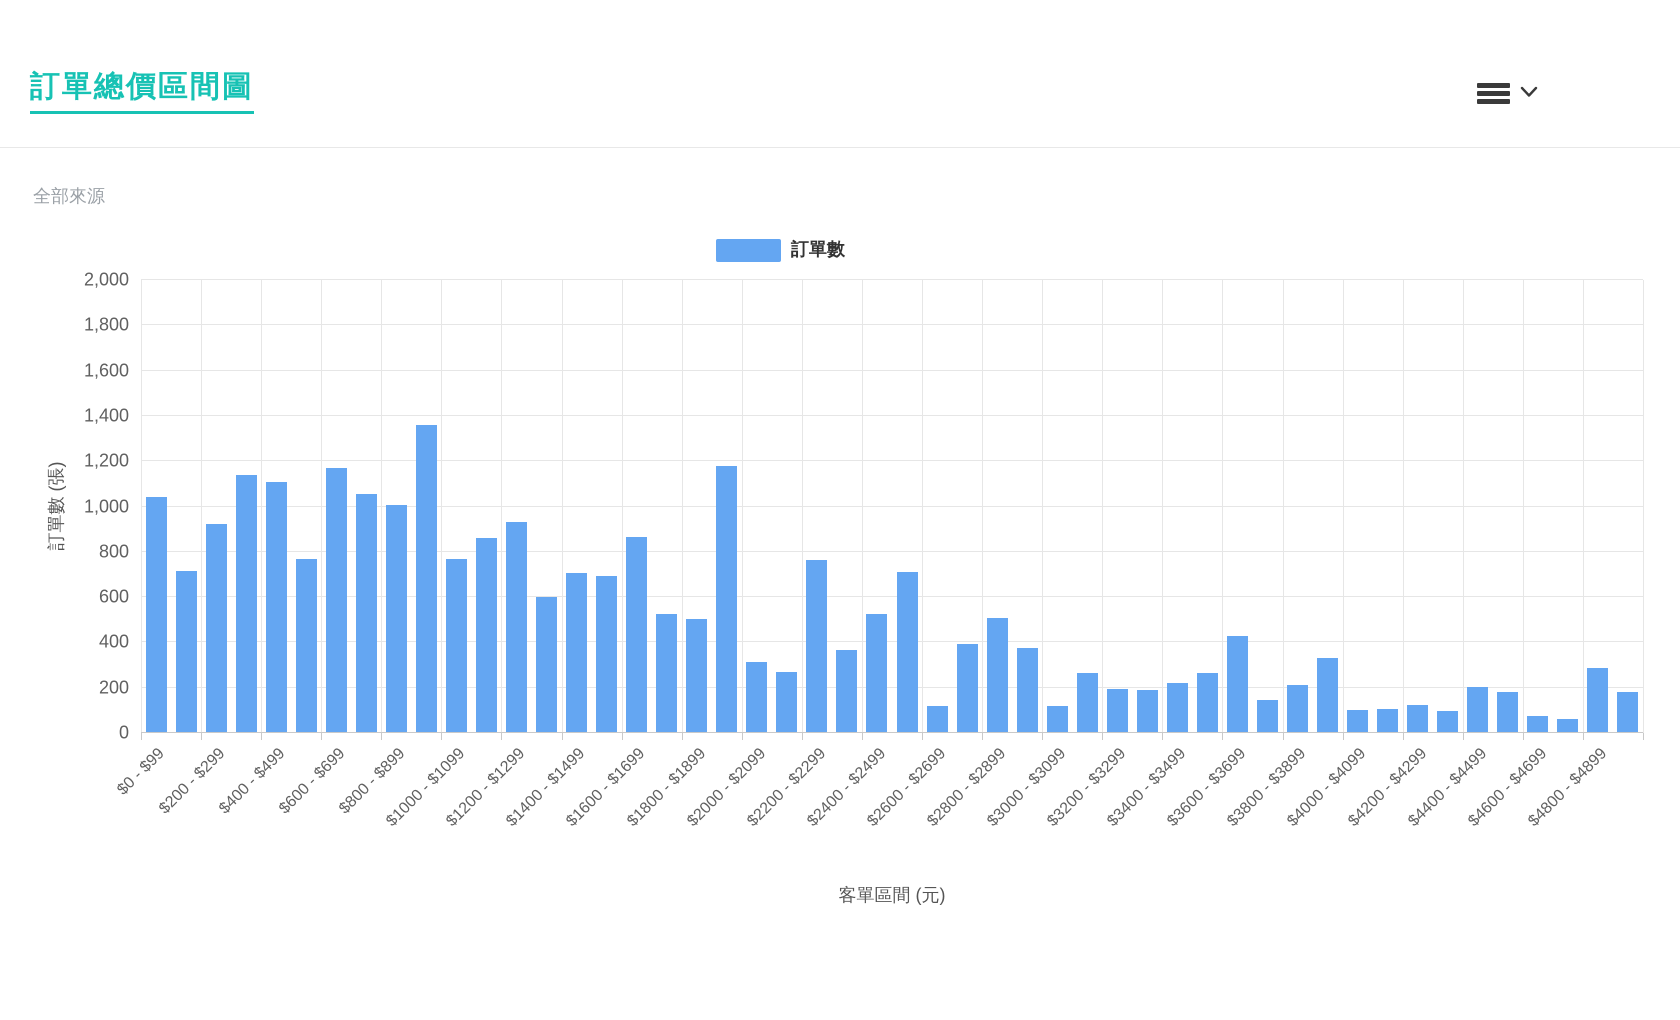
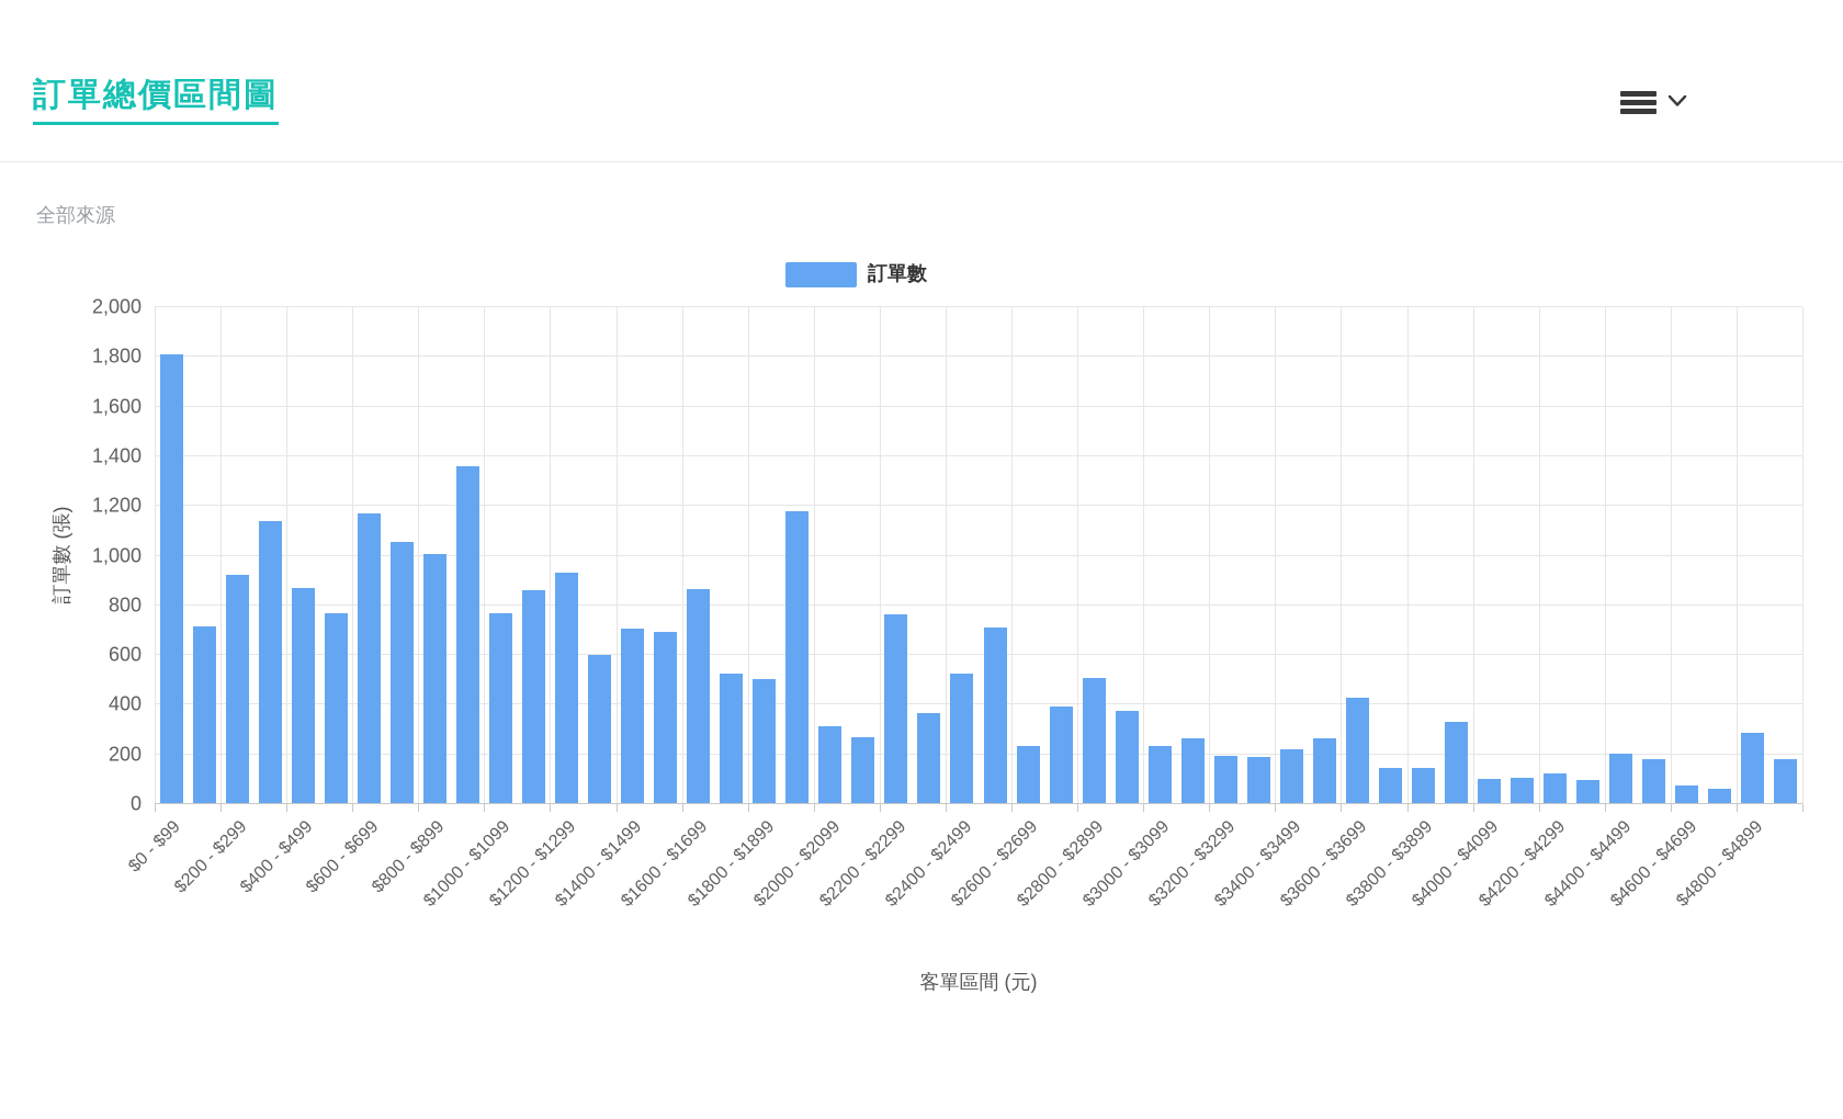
$0 - $99: 1040 -> 1810
$400 - $499: 1110 -> 870
$2600 - $2699: 120 -> 240
$3000 - $3099: 120 -> 240
$3800 - $3899: 210 -> 140
